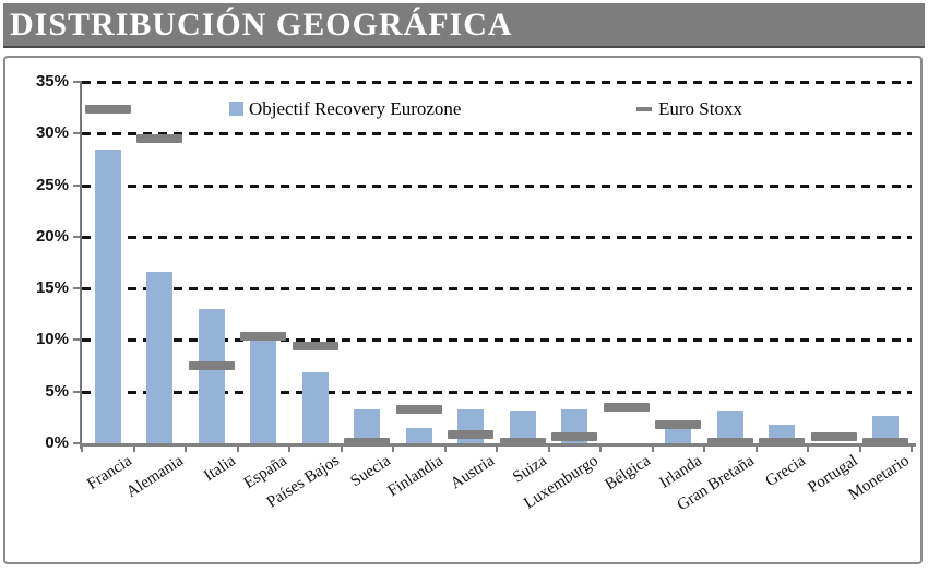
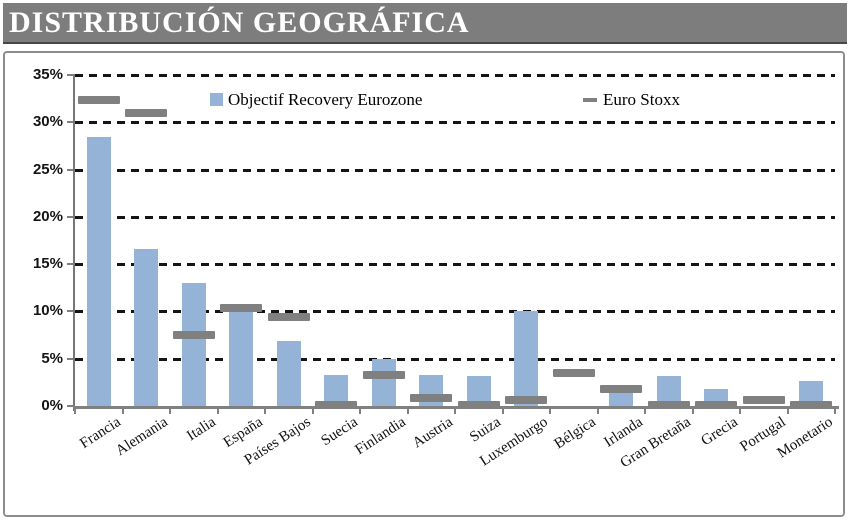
Euro Stoxx/Alemania: 30% -> 31%
Objectif Recovery Eurozone/Finlandia: 2% -> 5%
Objectif Recovery Eurozone/Luxemburgo: 3% -> 10%
